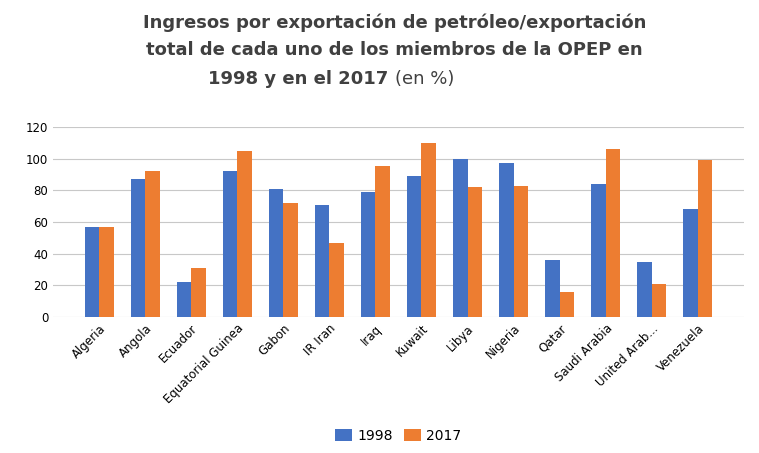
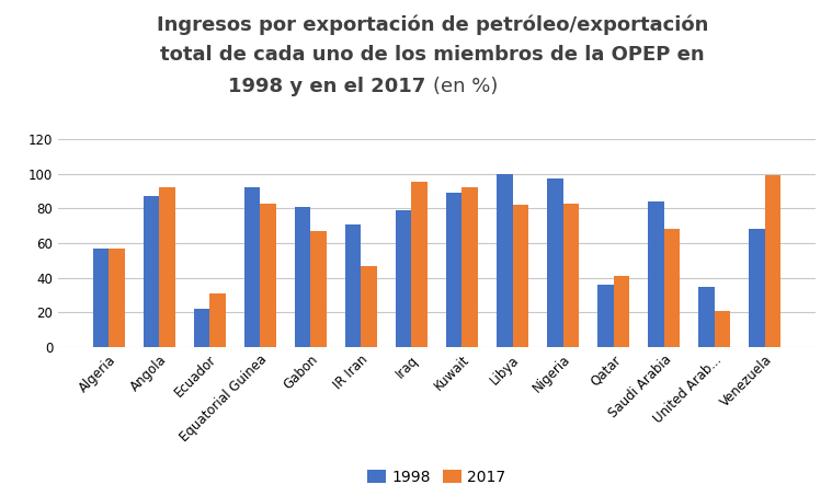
2017/Equatorial Guinea: 105 -> 83
2017/Gabon: 72 -> 67
2017/Kuwait: 110 -> 92
2017/Qatar: 16 -> 41
2017/Saudi Arabia: 106 -> 68
